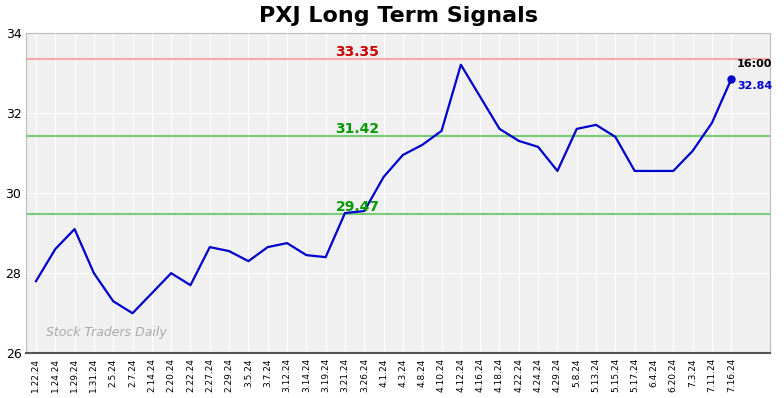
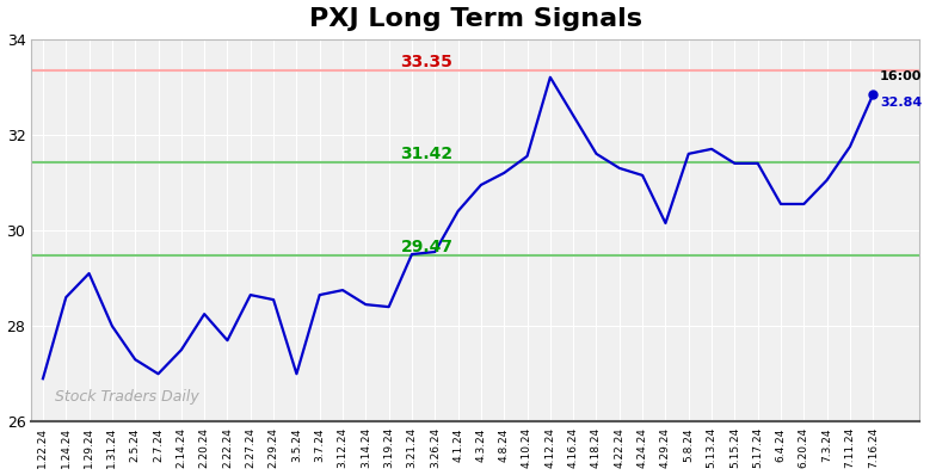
1.22.24: 27.80 -> 26.90
2.20.24: 28.00 -> 28.25
3.5.24: 28.30 -> 27.00
4.29.24: 30.55 -> 30.15
5.17.24: 30.55 -> 31.40
